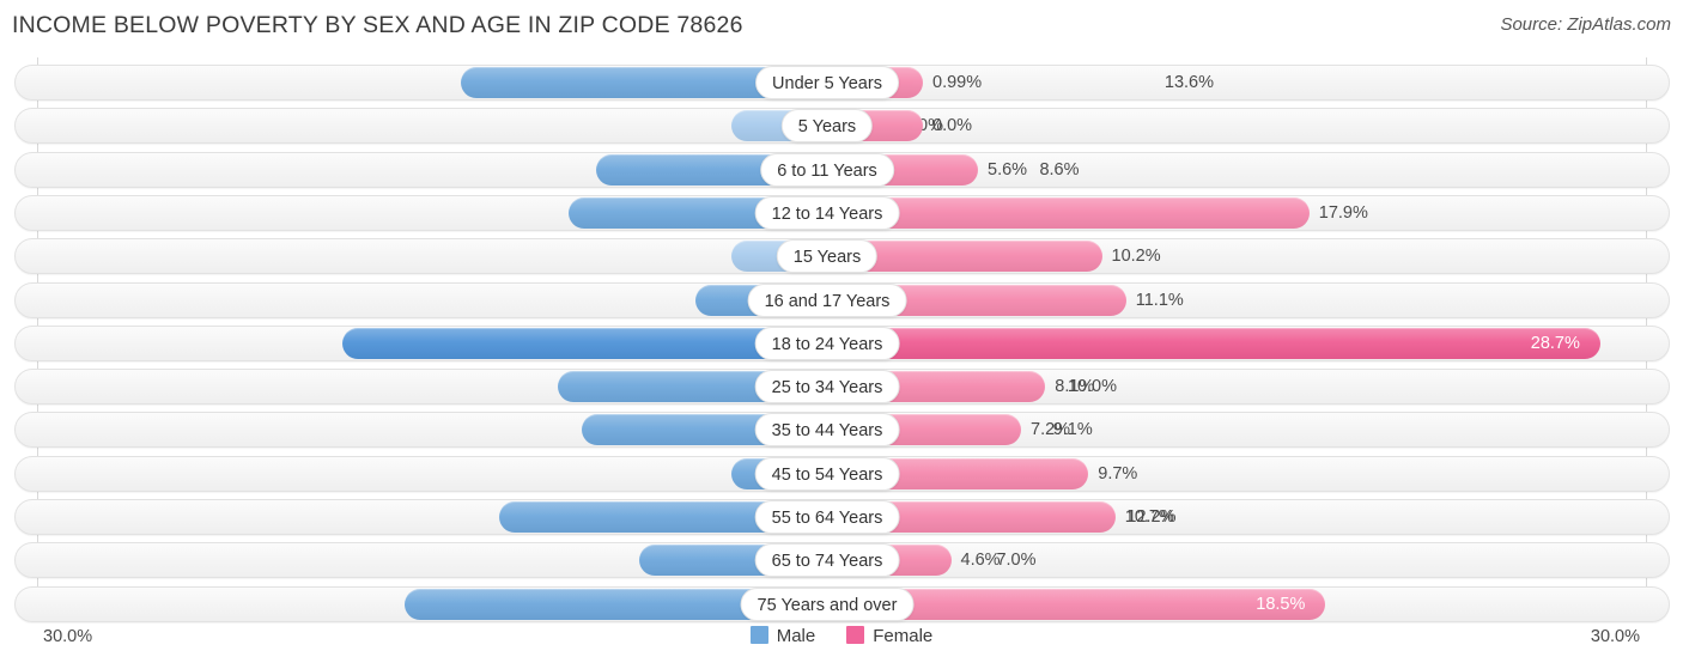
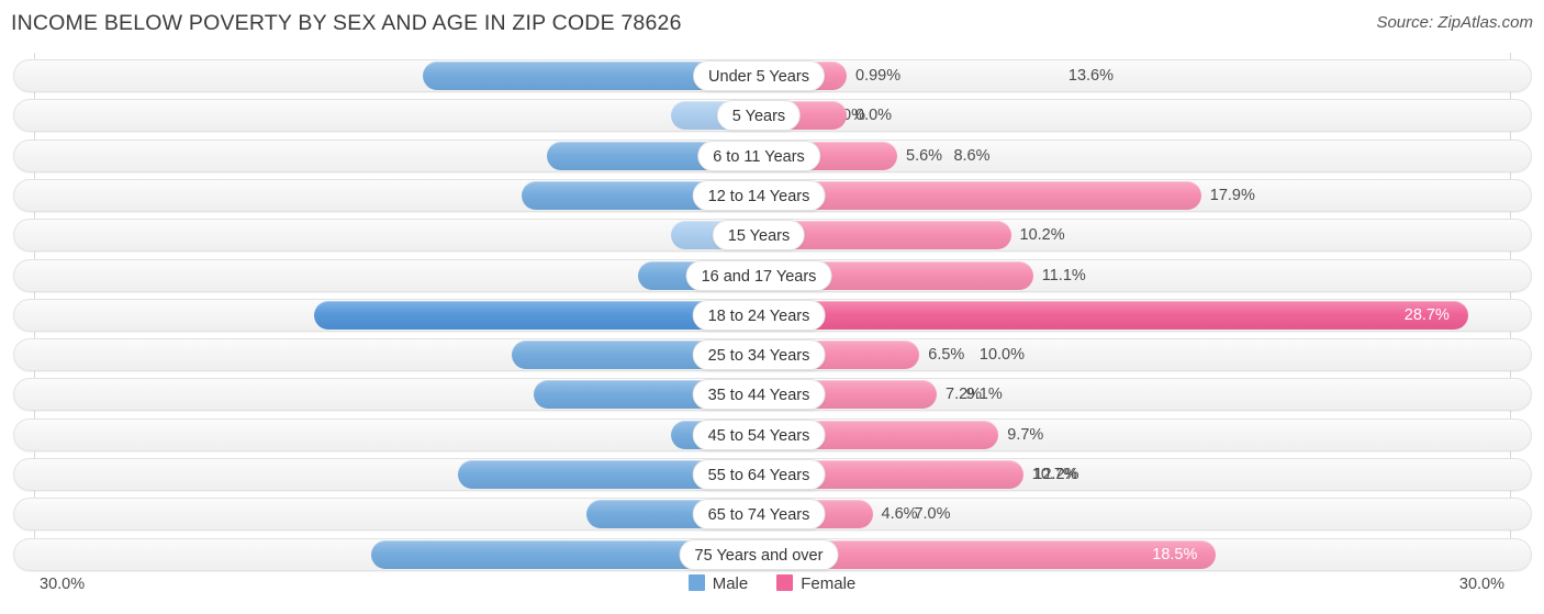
Female/25 to 34 Years: 8.1% -> 6.5%
